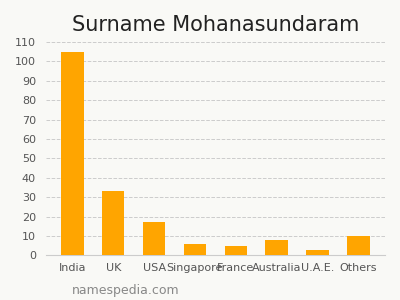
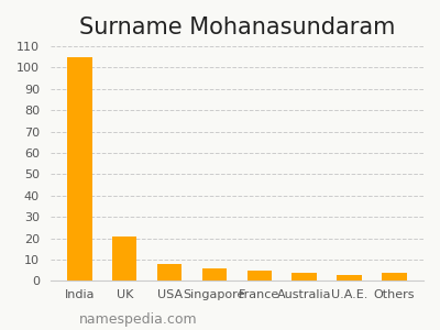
UK: 33 -> 21
USA: 17 -> 8
Australia: 8 -> 4
Others: 10 -> 4
